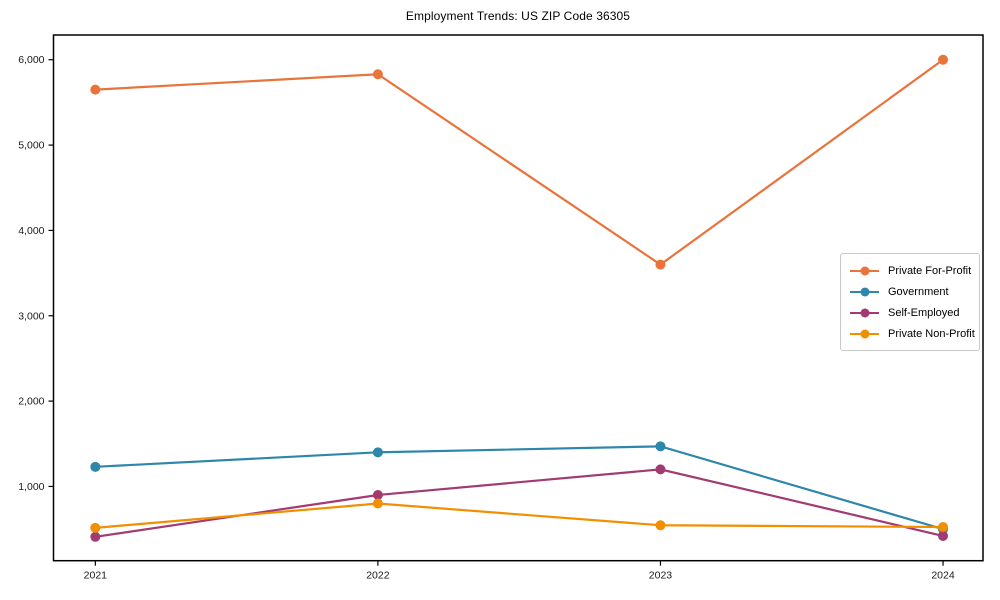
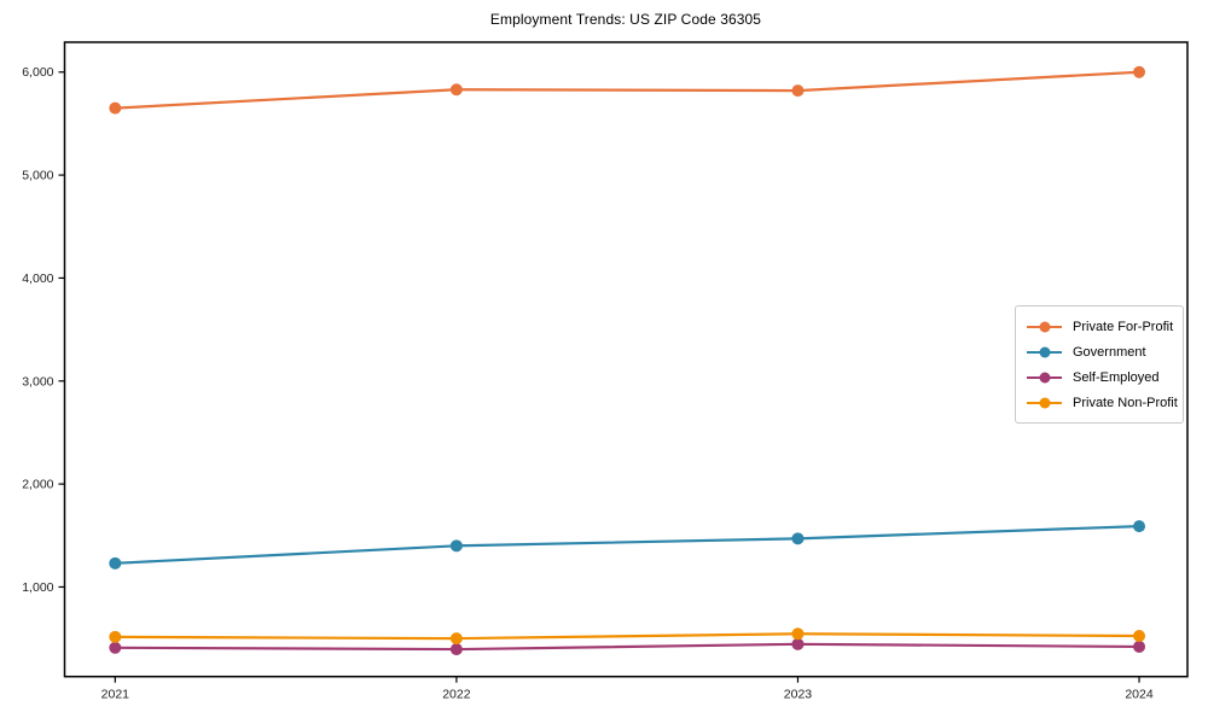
Self-Employed/2022: 900 -> 400
Private Non-Profit/2022: 800 -> 500
Private For-Profit/2023: 3600 -> 5800
Self-Employed/2023: 1200 -> 400
Government/2024: 500 -> 1600
